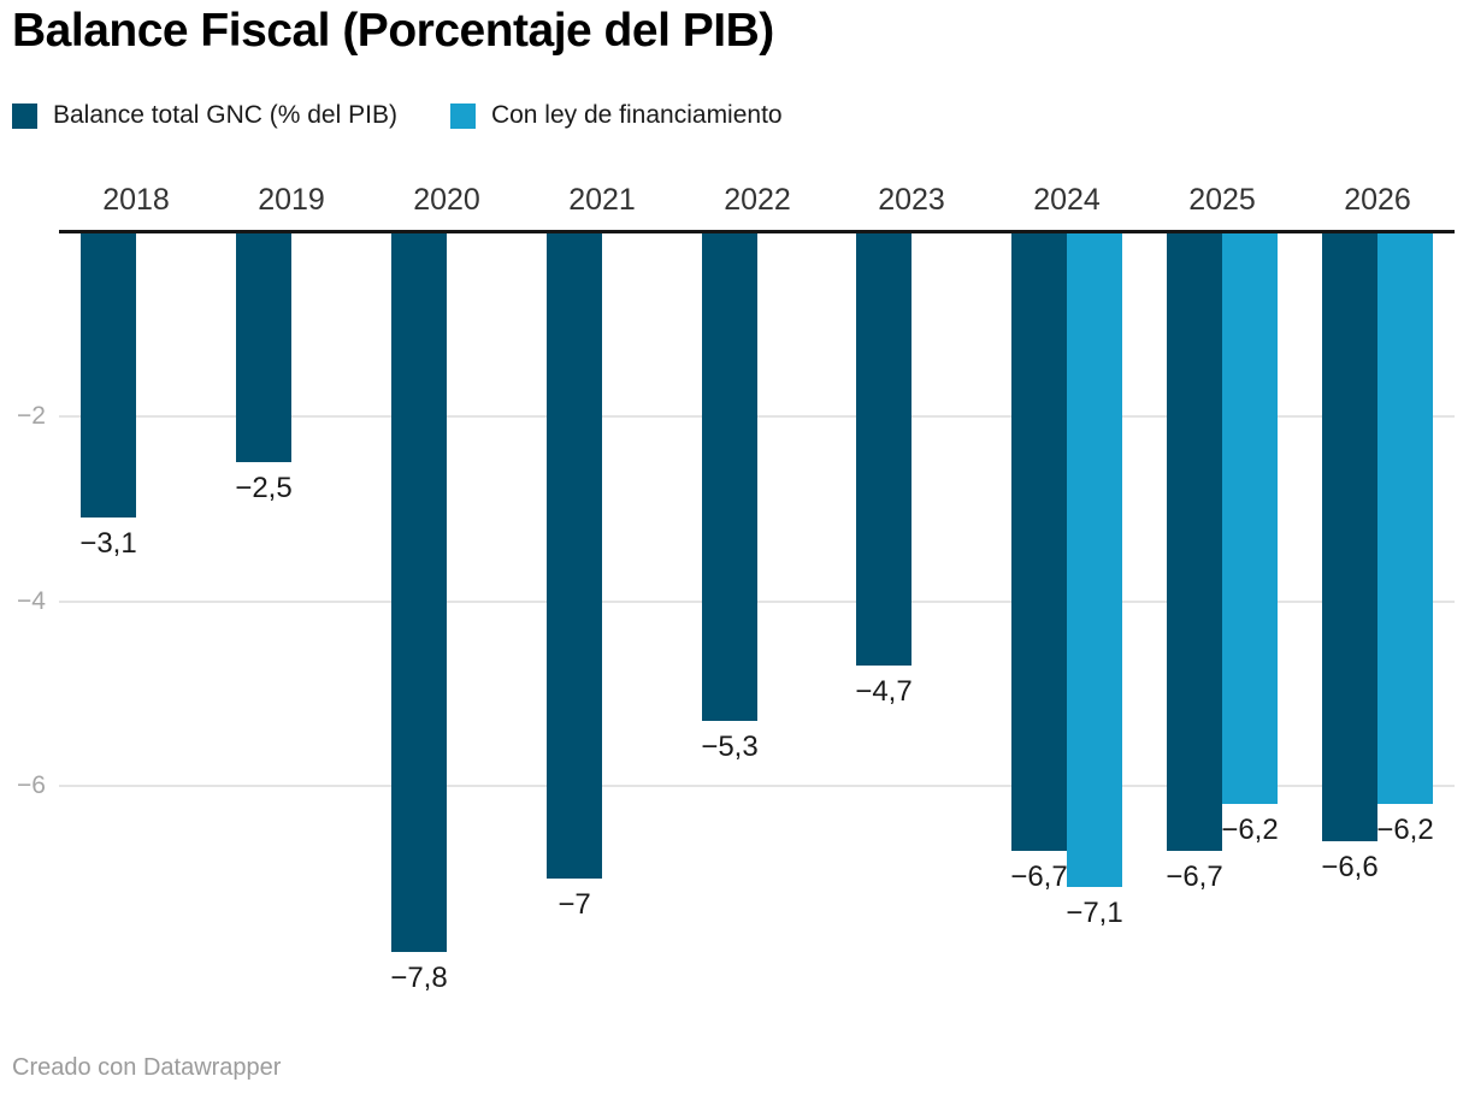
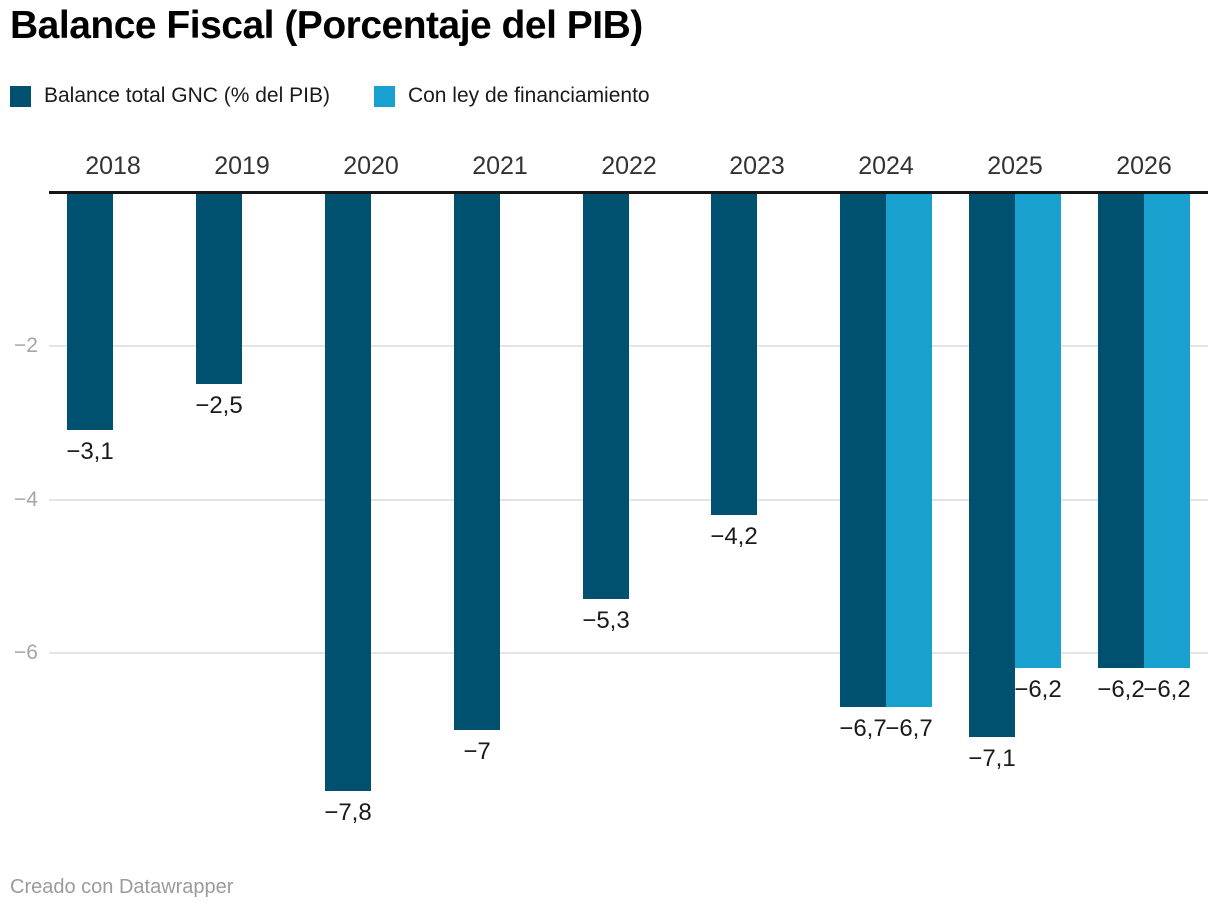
Balance total GNC (% del PIB)/2023: −4,7 -> −4,2
Con ley de financiamiento/2024: −7,1 -> −6,7
Balance total GNC (% del PIB)/2025: −6,7 -> −7,1
Balance total GNC (% del PIB)/2026: −6,6 -> −6,2
